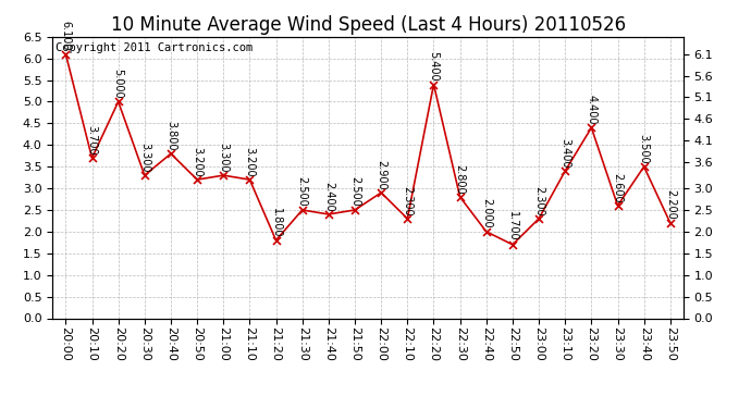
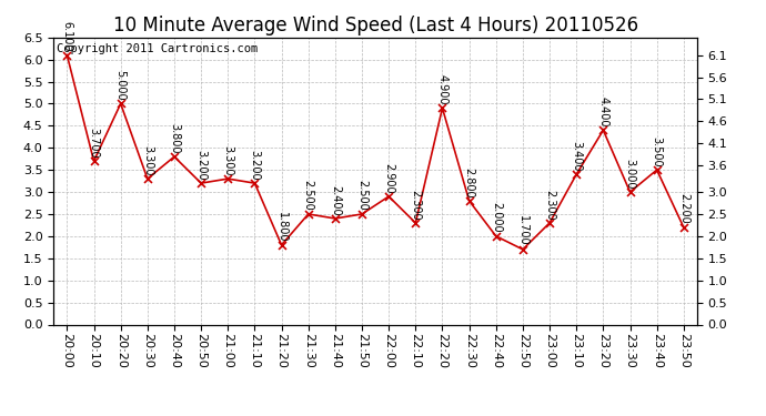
22:20: 5.400 -> 4.900
23:30: 2.600 -> 3.000
